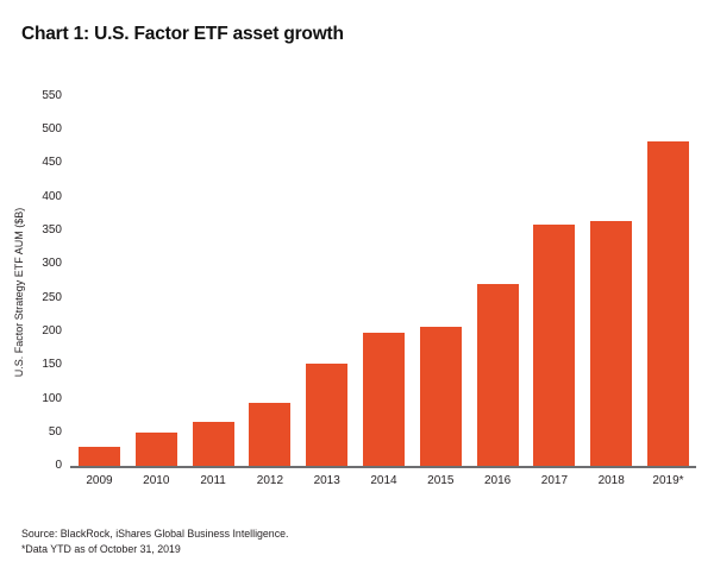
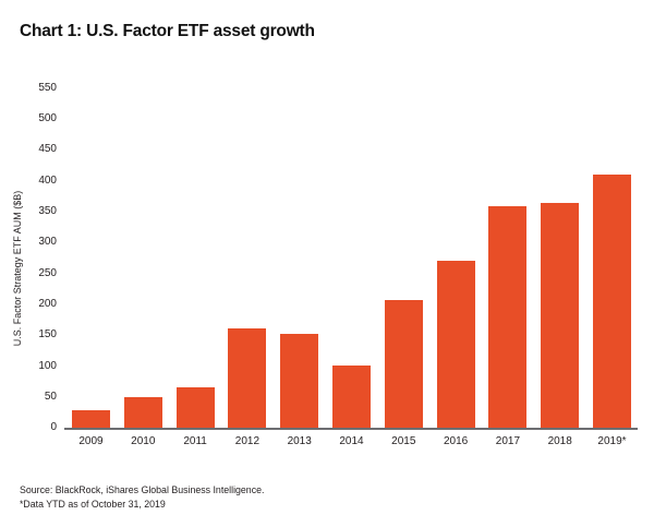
2012: 90 -> 160
2014: 200 -> 100
2019*: 480 -> 410
